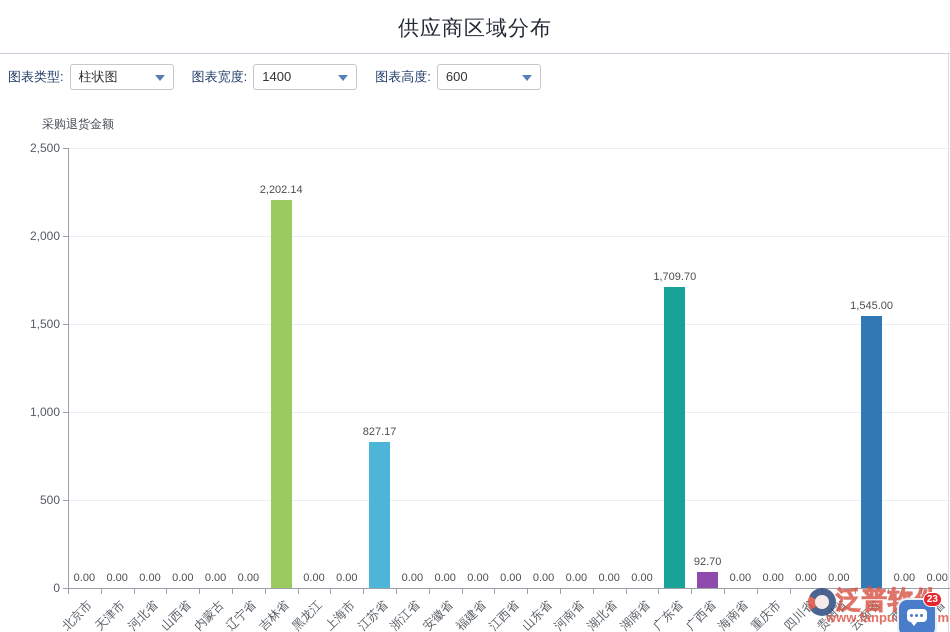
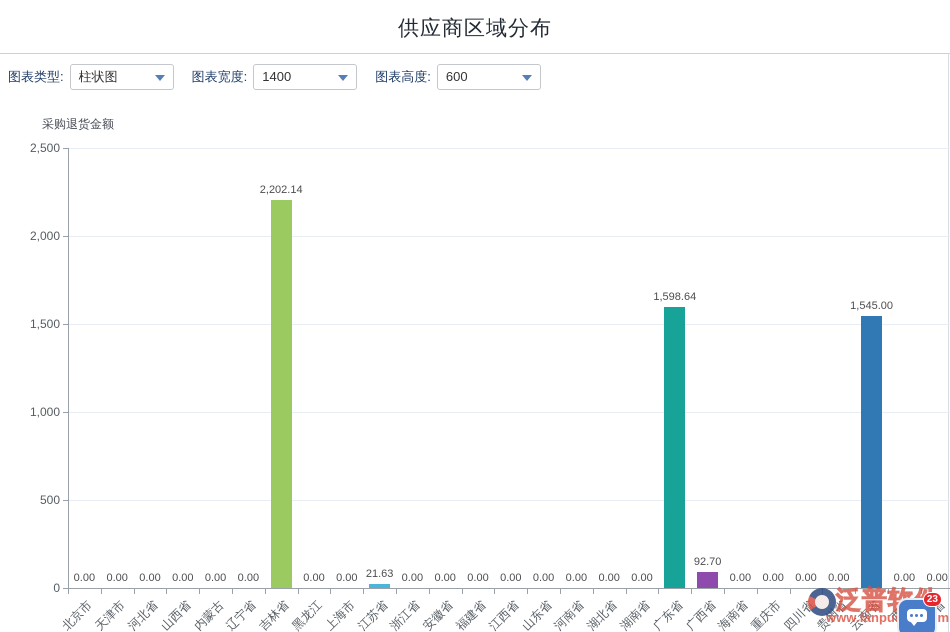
江苏省: 827.17 -> 21.63
广东省: 1,709.70 -> 1,598.64
